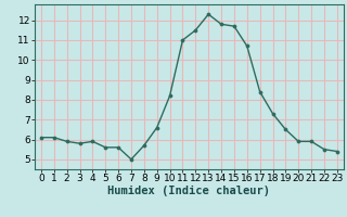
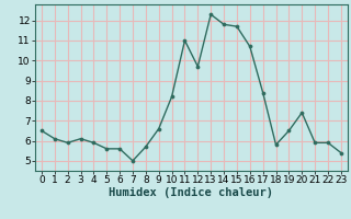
0: 6.1 -> 6.5
3: 5.8 -> 6.1
12: 11.5 -> 9.7
18: 7.3 -> 5.8
20: 5.9 -> 7.4
22: 5.5 -> 5.9
